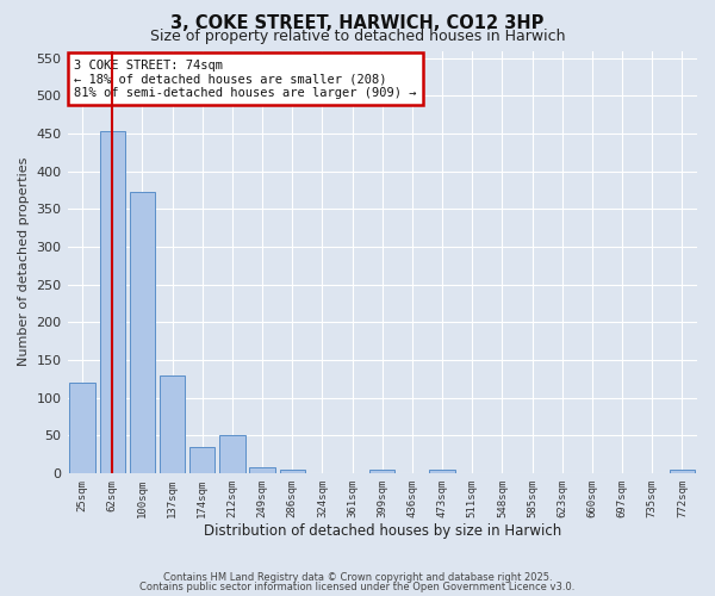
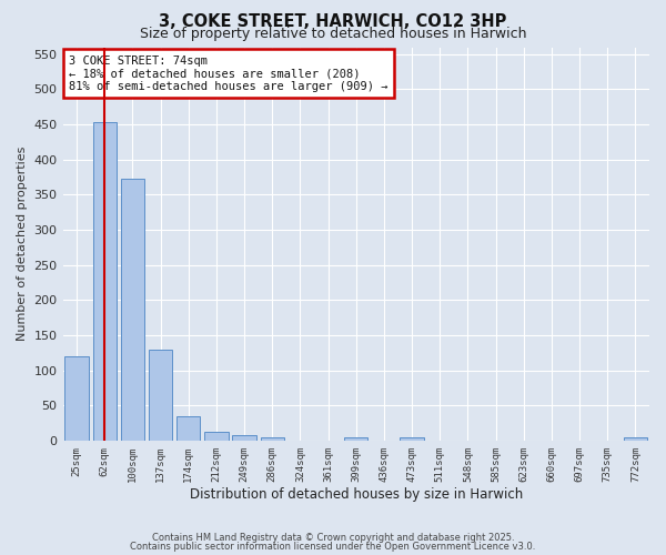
212sqm: 50 -> 13
